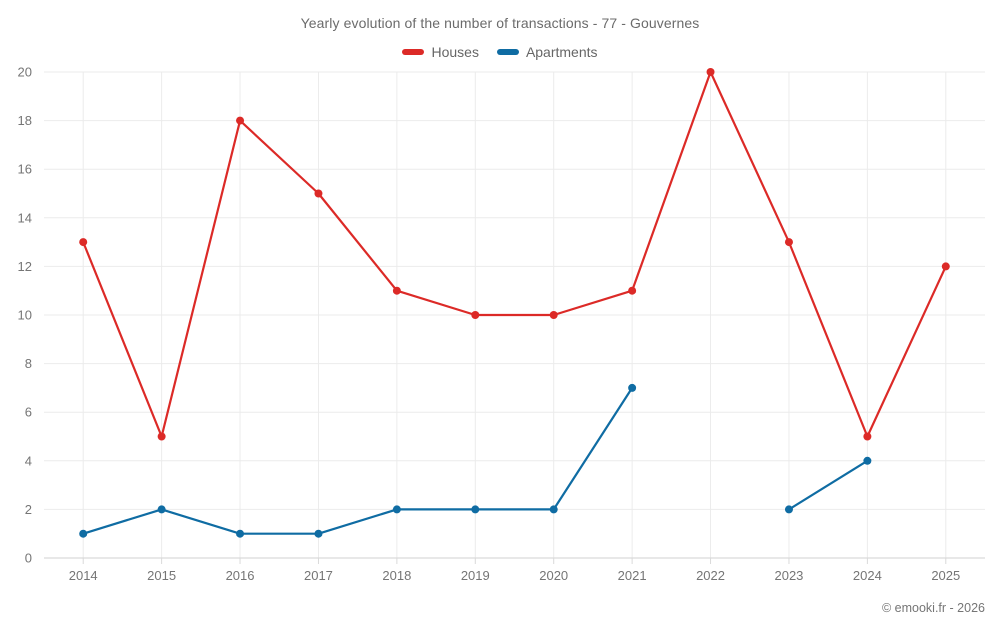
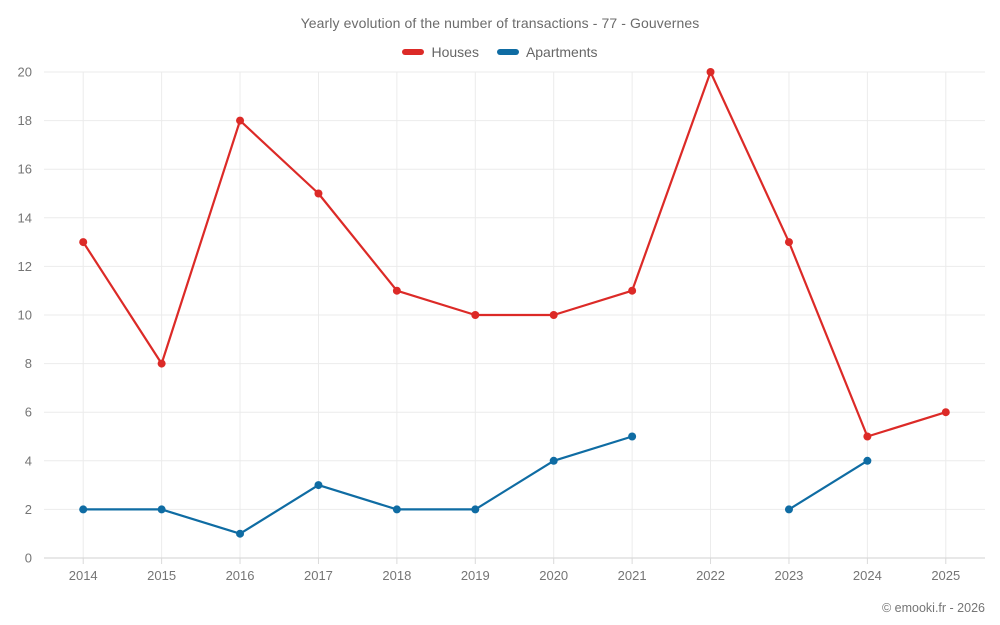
Apartments/2014: 1 -> 2
Houses/2015: 5 -> 8
Apartments/2017: 1 -> 3
Apartments/2020: 2 -> 4
Apartments/2021: 7 -> 5
Houses/2025: 12 -> 6
